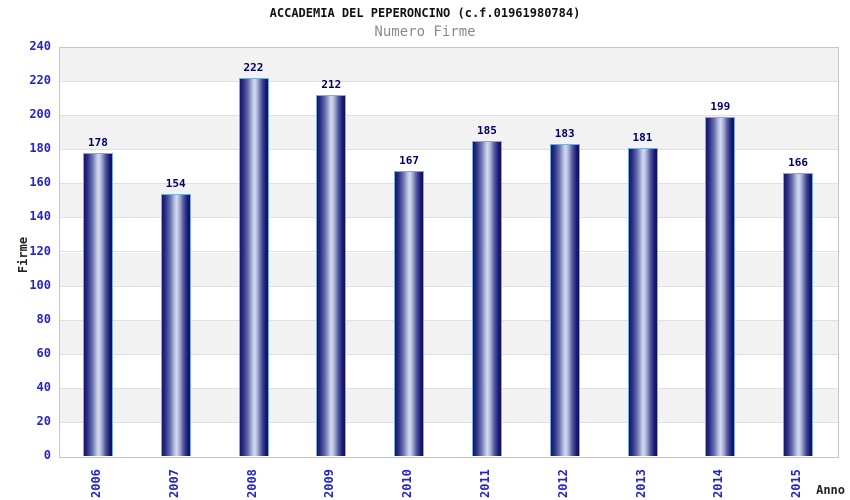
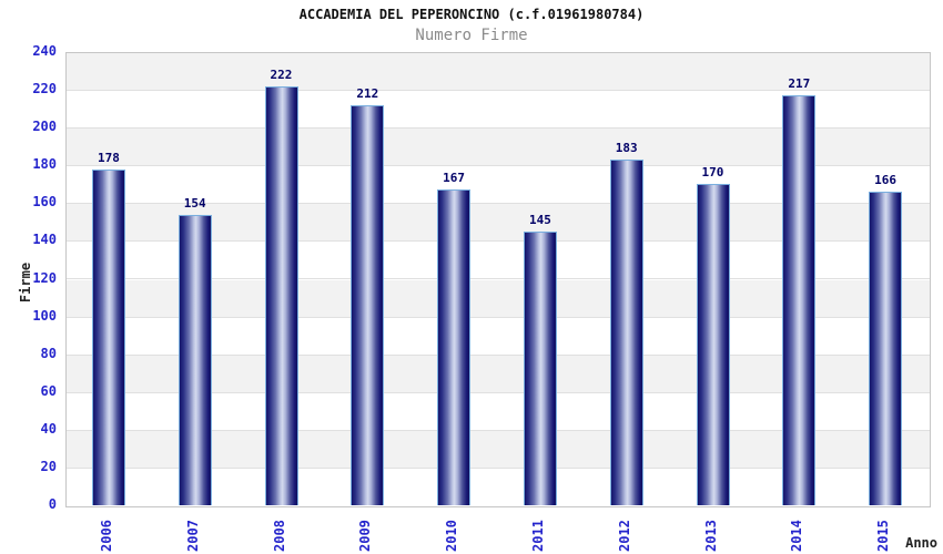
2011: 185 -> 145
2013: 181 -> 170
2014: 199 -> 217
